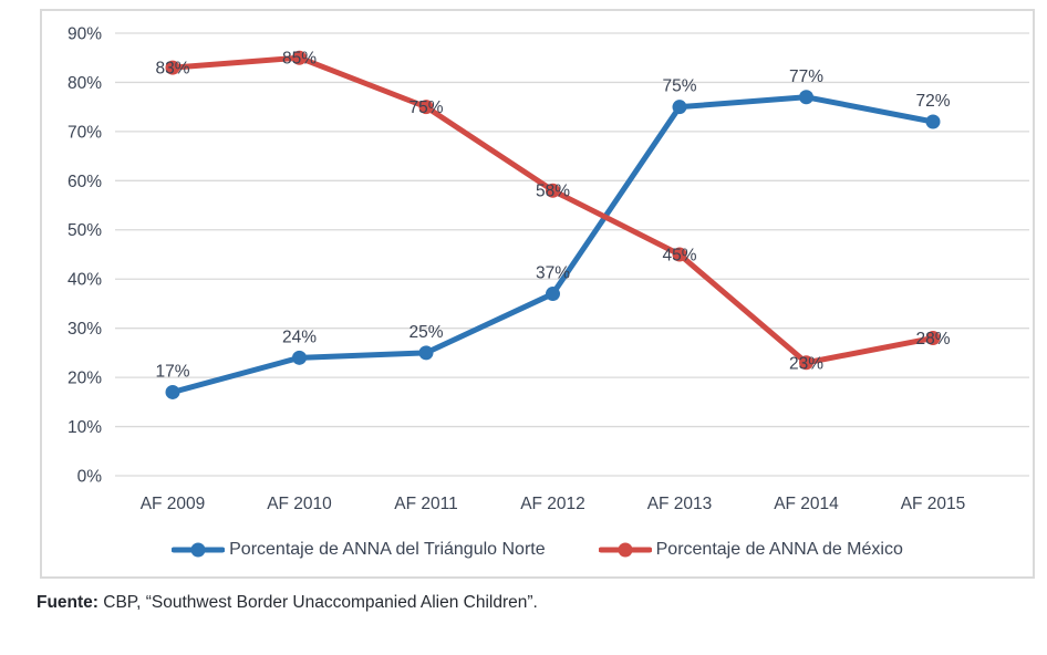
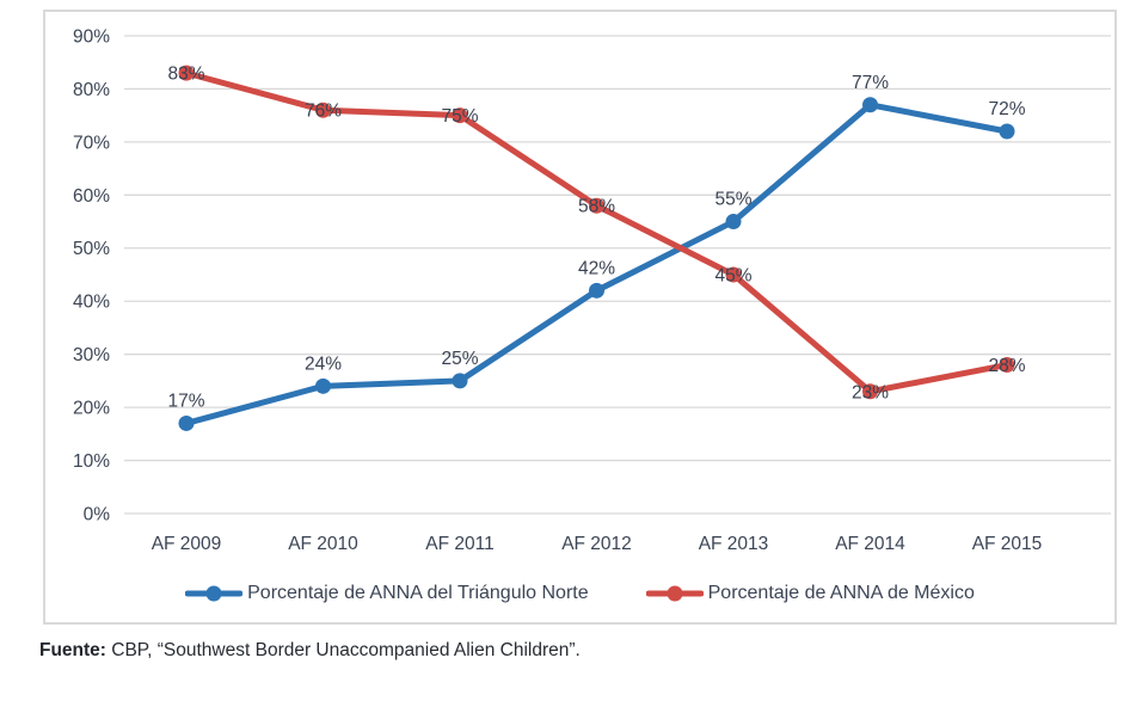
Porcentaje de ANNA de México/AF 2010: 85% -> 76%
Porcentaje de ANNA del Triángulo Norte/AF 2012: 37% -> 42%
Porcentaje de ANNA del Triángulo Norte/AF 2013: 75% -> 55%
